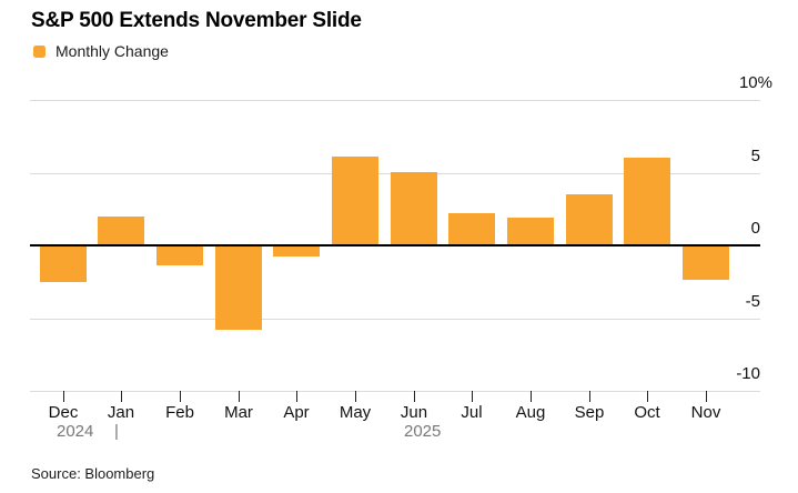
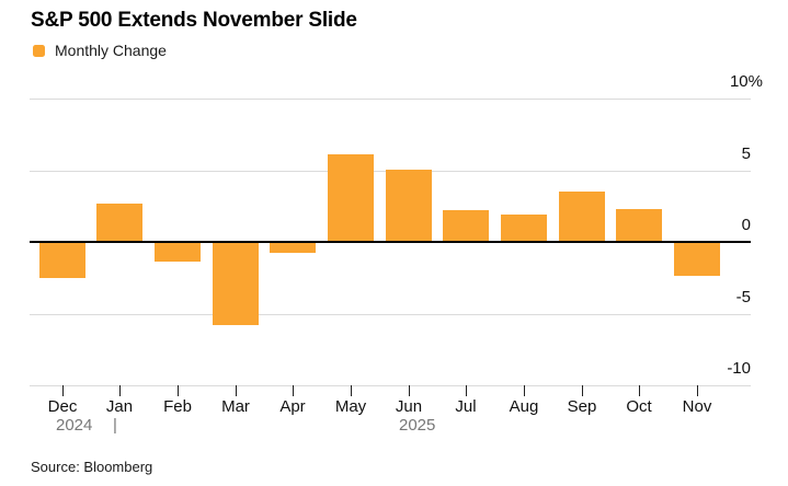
Jan: 2.0 -> 2.7
Oct: 6.0 -> 2.3
